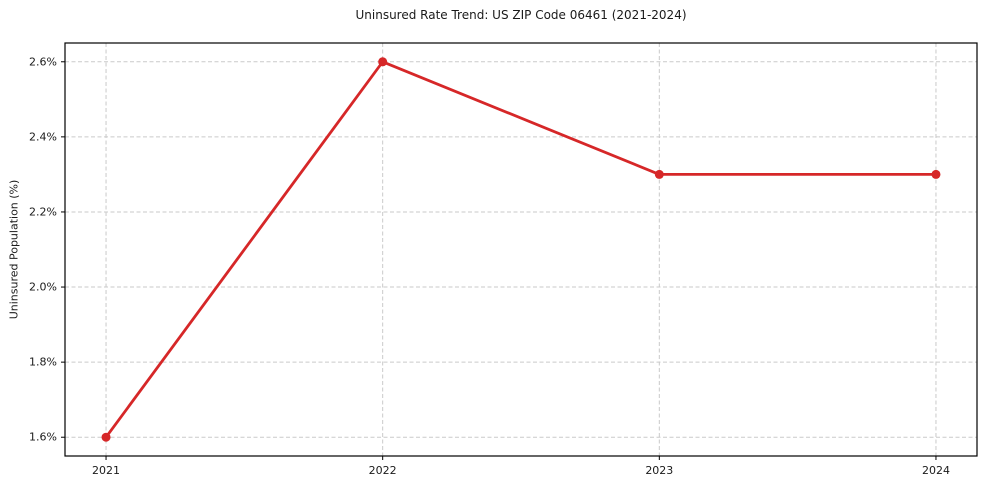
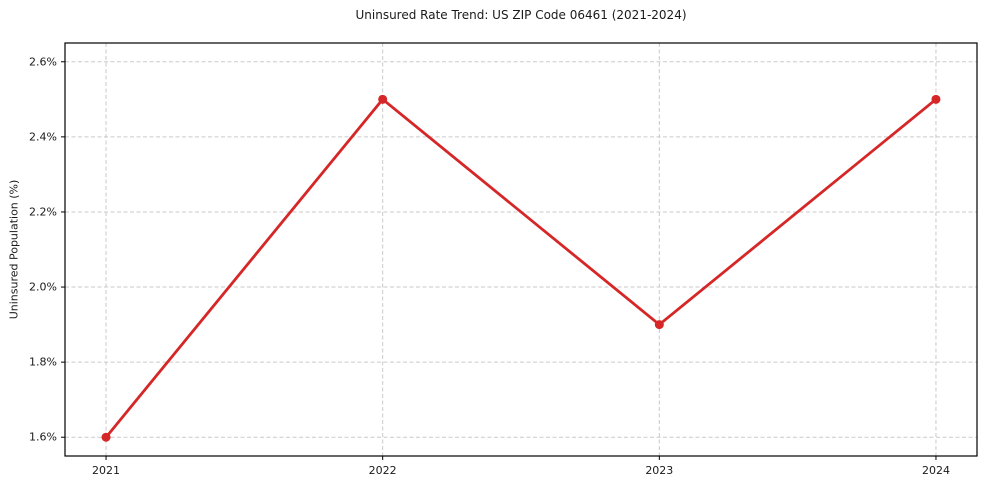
2022: 2.6% -> 2.5%
2023: 2.3% -> 1.9%
2024: 2.3% -> 2.5%
